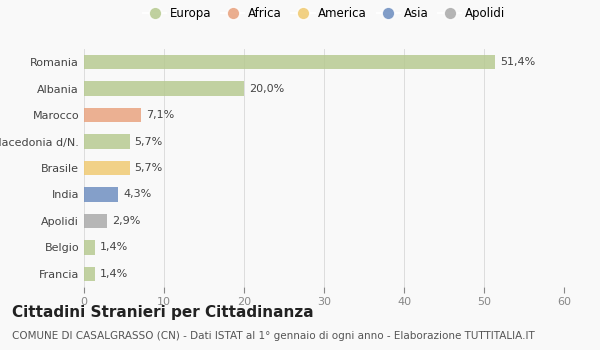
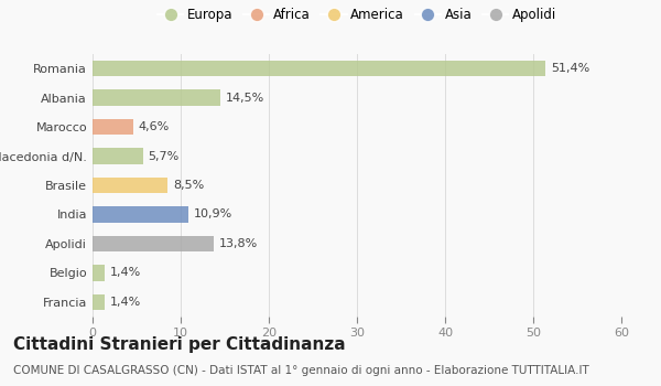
Albania: 20,0% -> 14,5%
Marocco: 7,1% -> 4,6%
Brasile: 5,7% -> 8,5%
India: 4,3% -> 10,9%
Apolidi: 2,9% -> 13,8%
